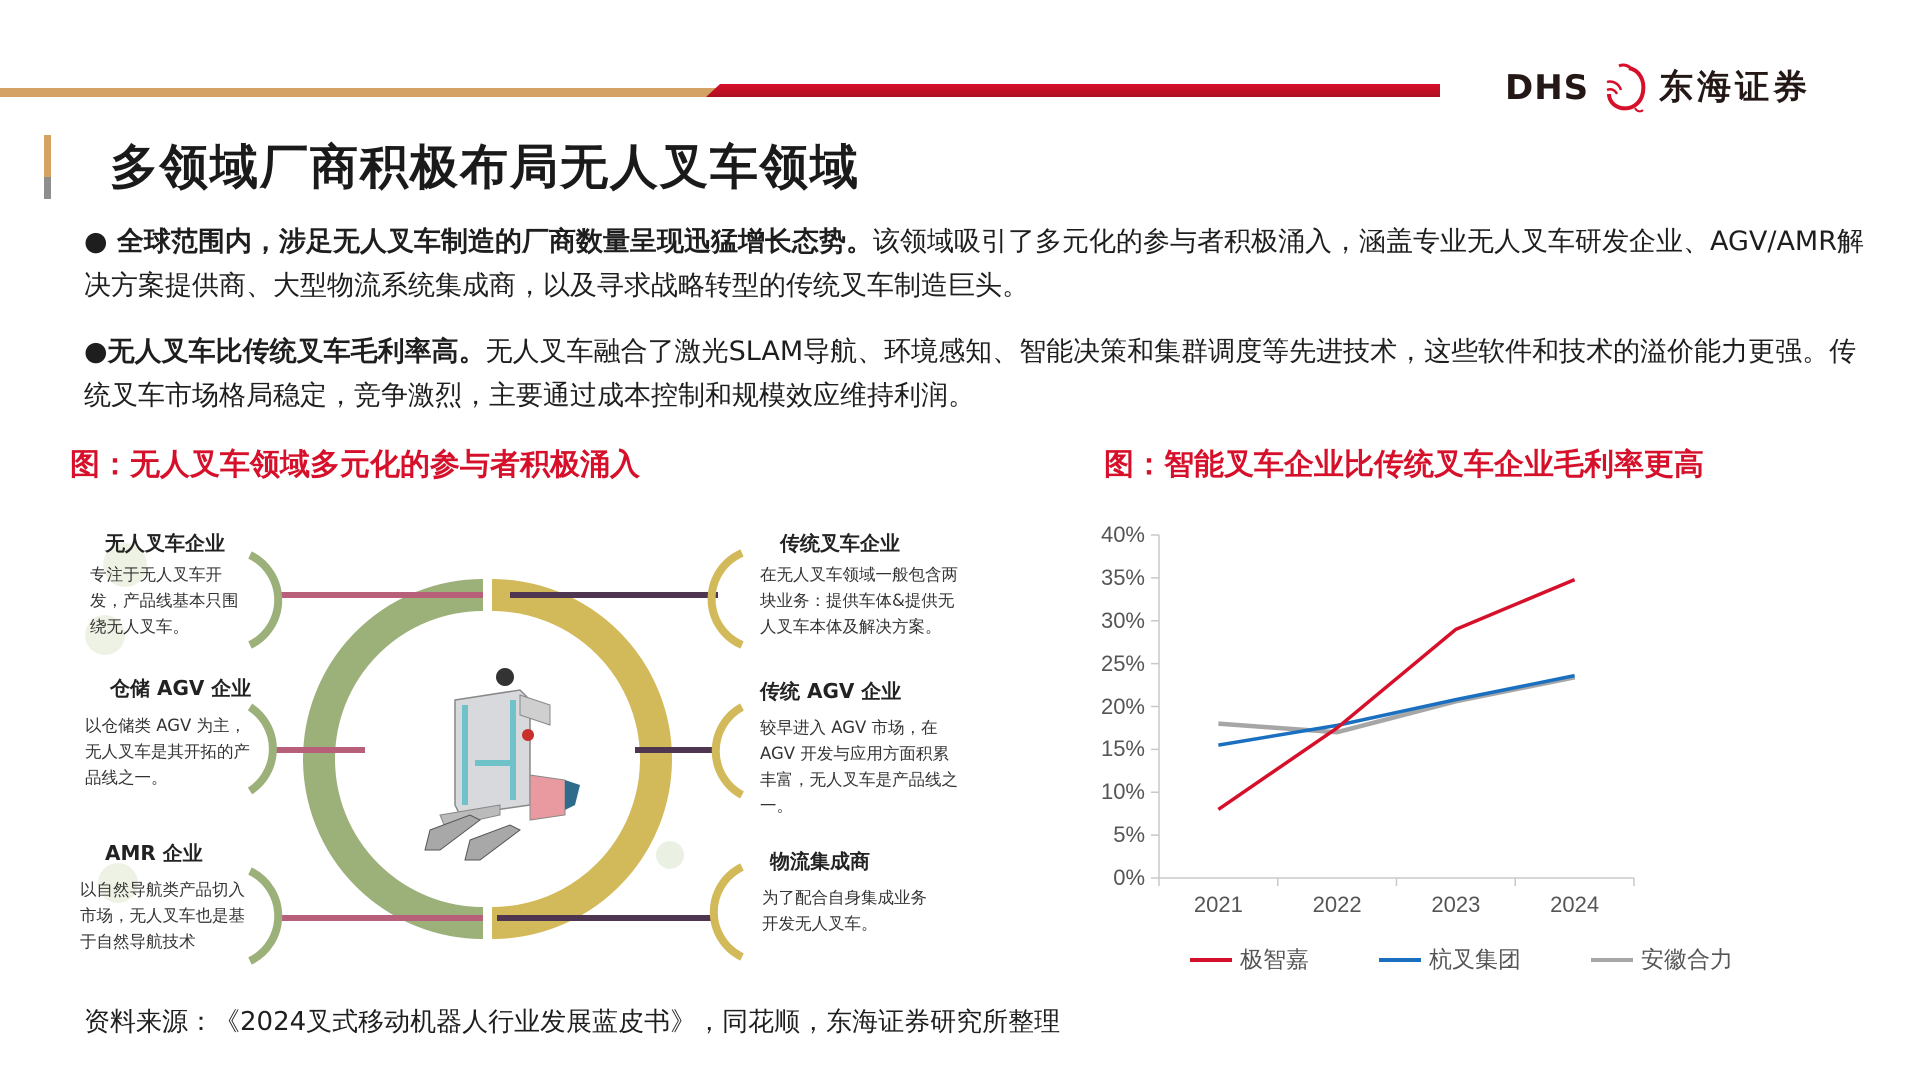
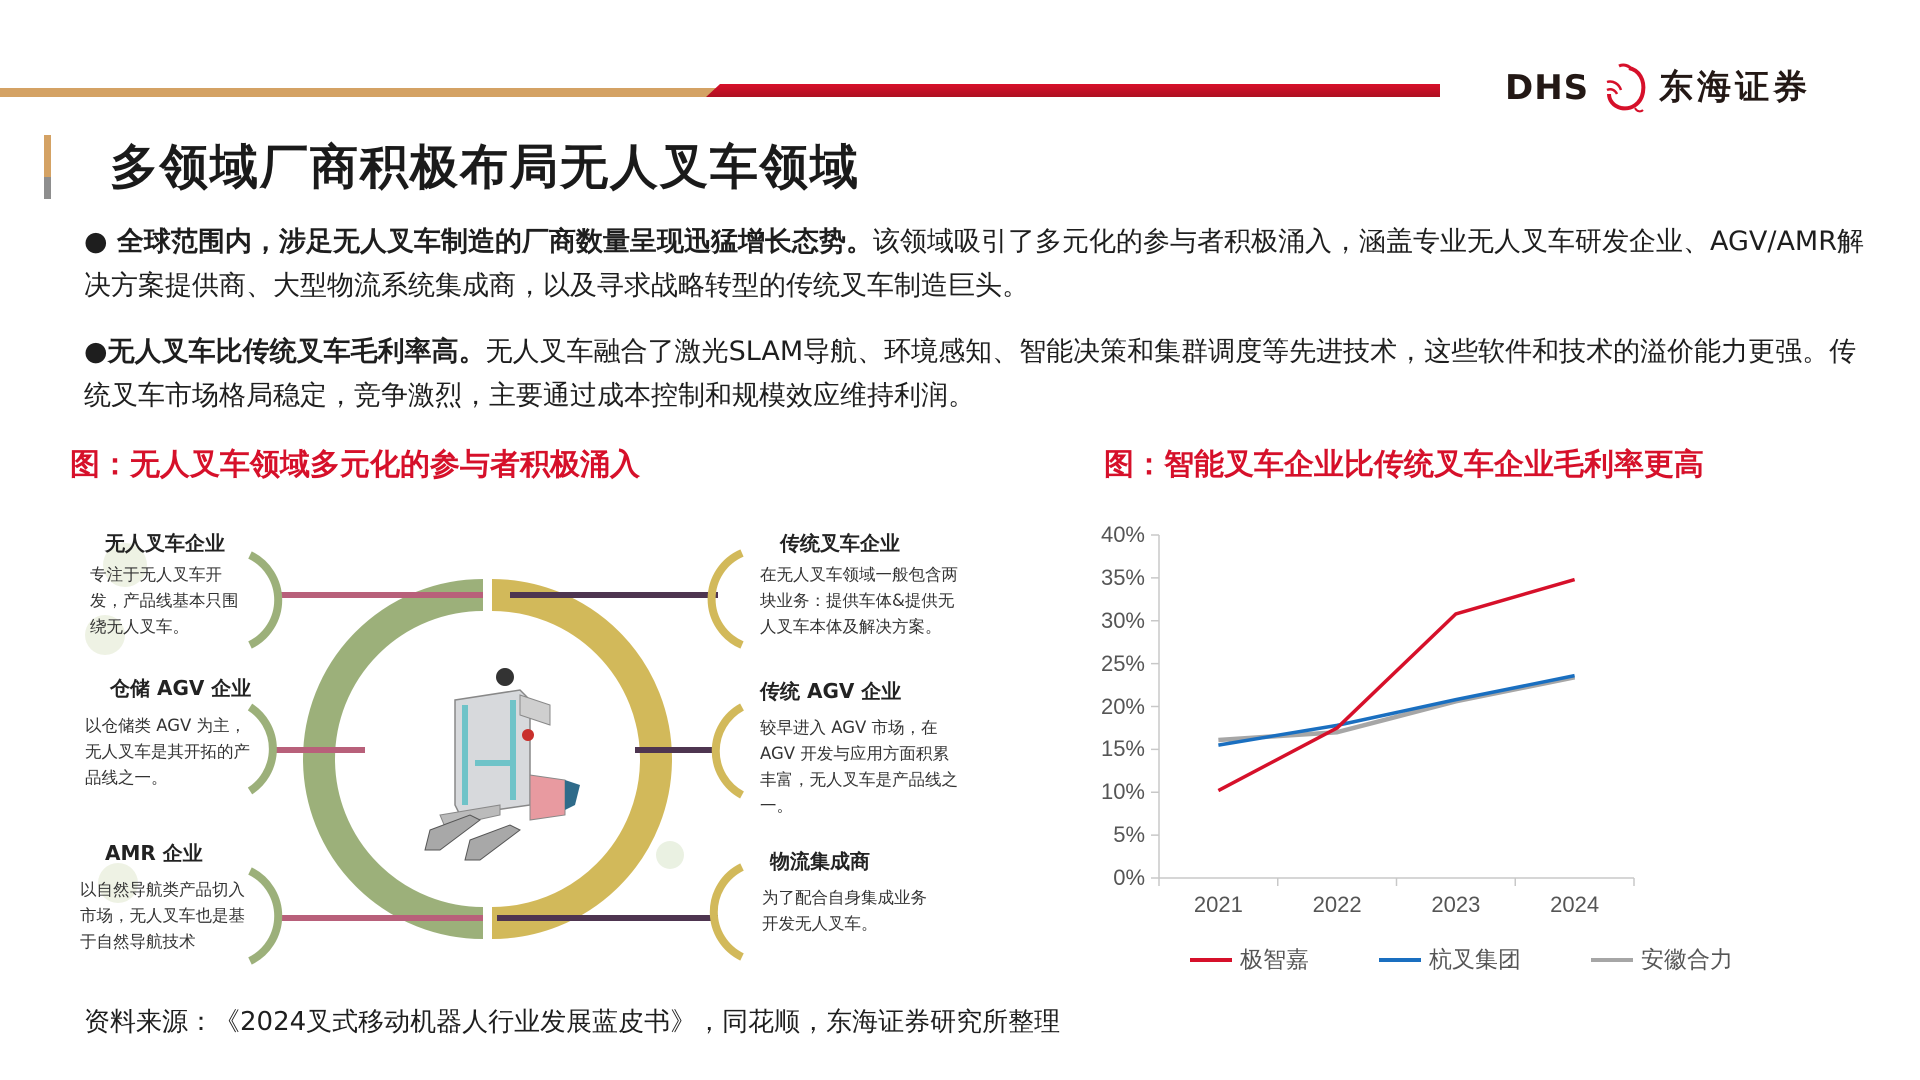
极智嘉/2021: 8% -> 10%
安徽合力/2021: 18% -> 16%
极智嘉/2023: 29% -> 31%
